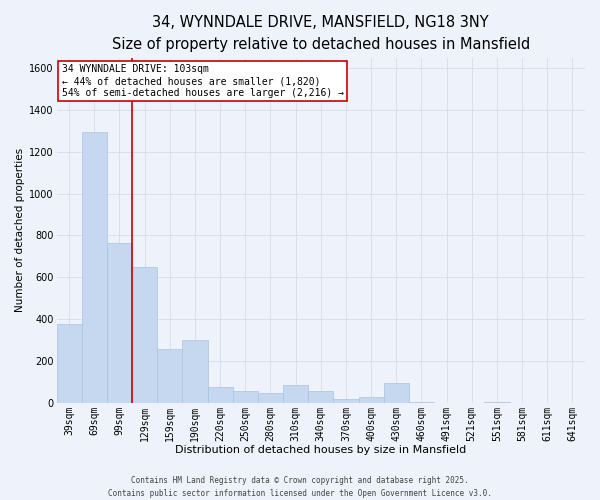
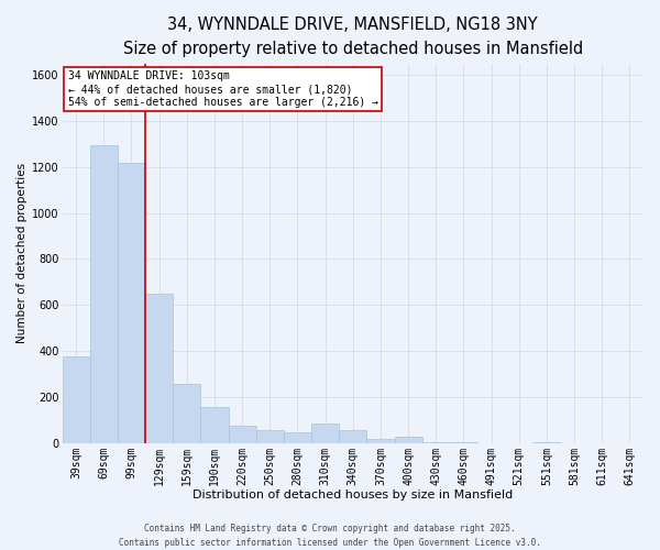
99sqm: 765 -> 1220
190sqm: 300 -> 155
430sqm: 95 -> 5
